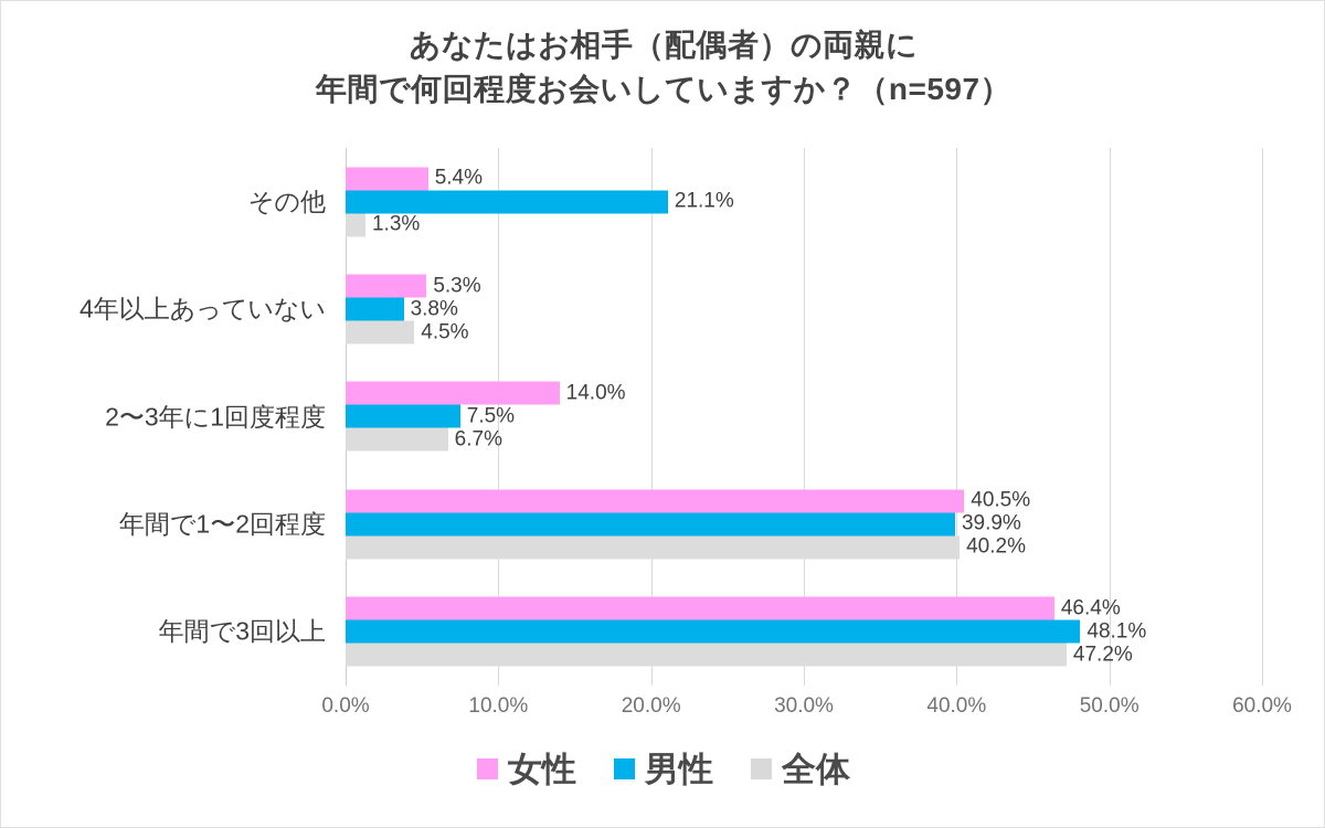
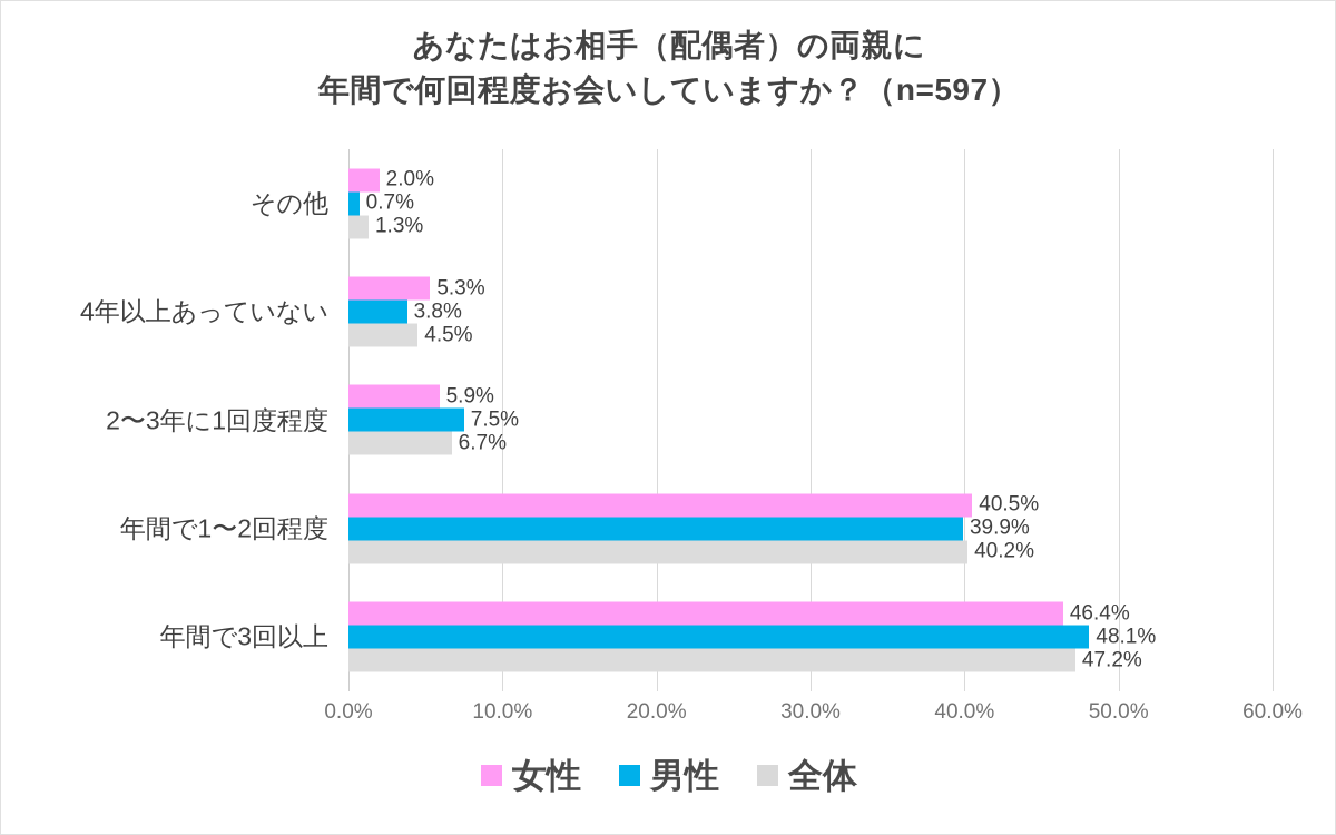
女性/その他: 5.4% -> 2.0%
男性/その他: 21.1% -> 0.7%
女性/2〜3年に1回度程度: 14.0% -> 5.9%
